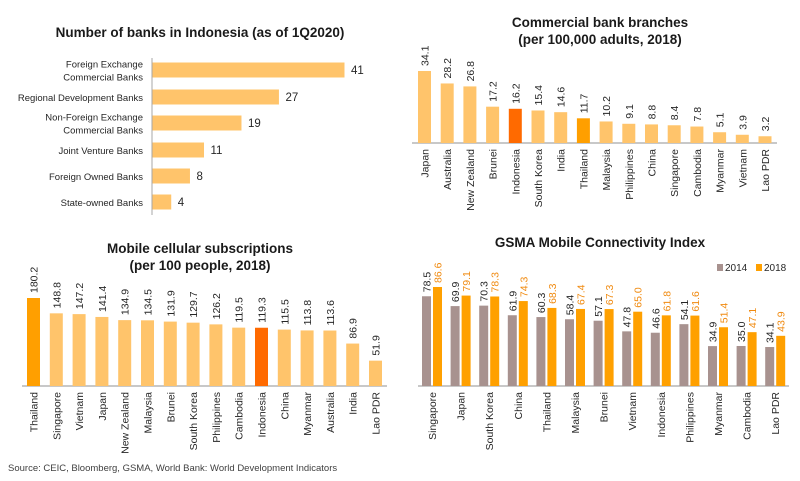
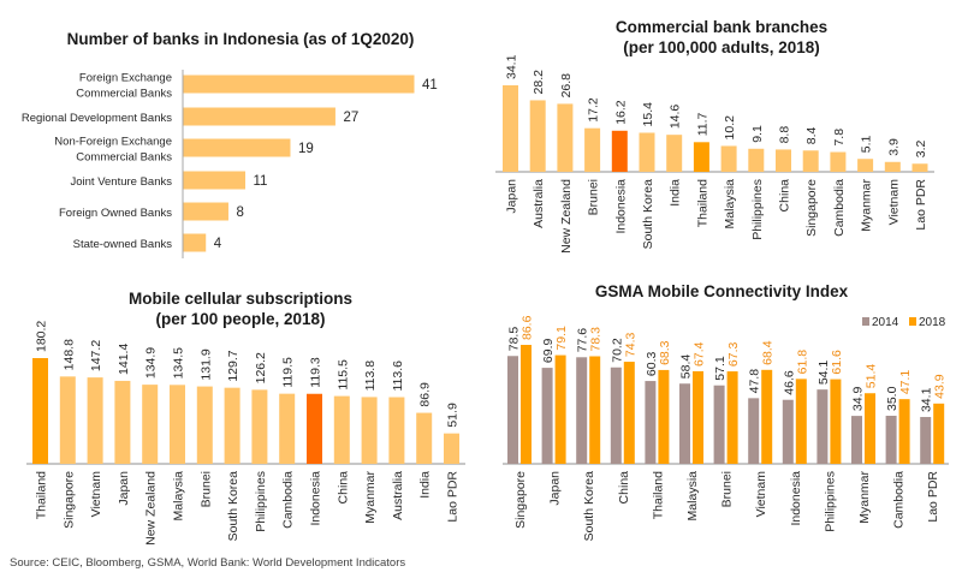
GSMA Mobile Connectivity Index/2014/South Korea: 70.3 -> 77.6
GSMA Mobile Connectivity Index/2014/China: 61.9 -> 70.2
GSMA Mobile Connectivity Index/2018/Vietnam: 65.0 -> 68.4
